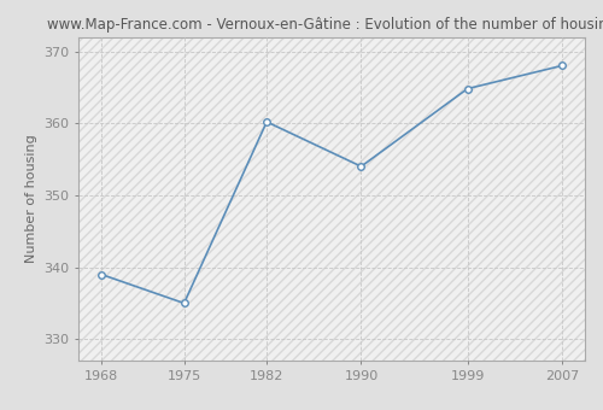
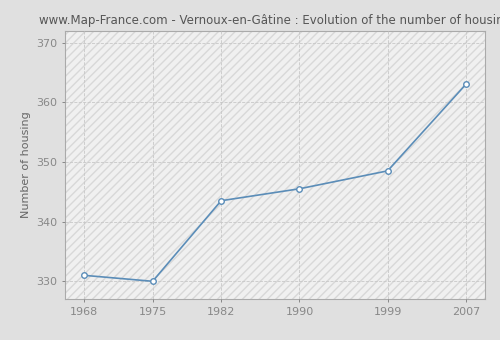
1968: 339.0 -> 331.0
1975: 335.0 -> 330.0
1982: 360.2 -> 343.5
1990: 354.0 -> 345.5
1999: 364.8 -> 348.5
2007: 368.0 -> 363.0
